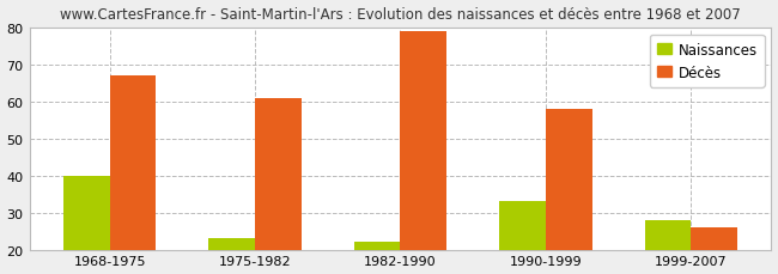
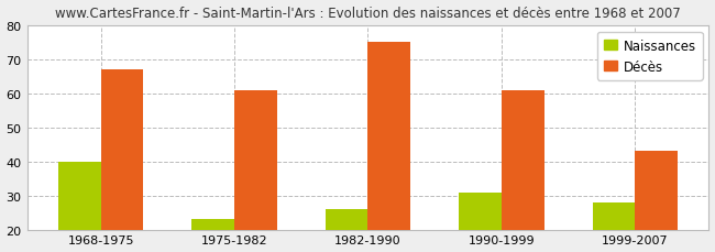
Naissances/1982-1990: 22 -> 26
Décès/1982-1990: 79 -> 75
Naissances/1990-1999: 33 -> 31
Décès/1990-1999: 58 -> 61
Décès/1999-2007: 26 -> 43
